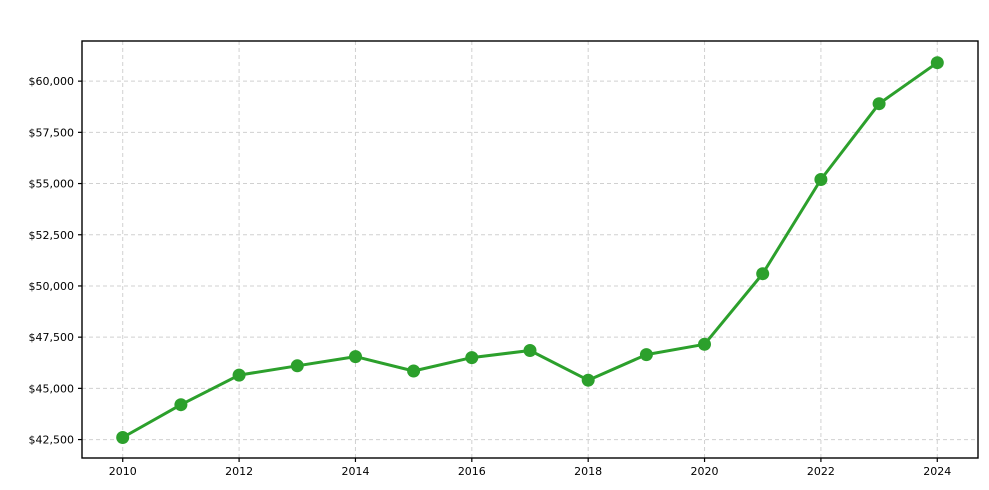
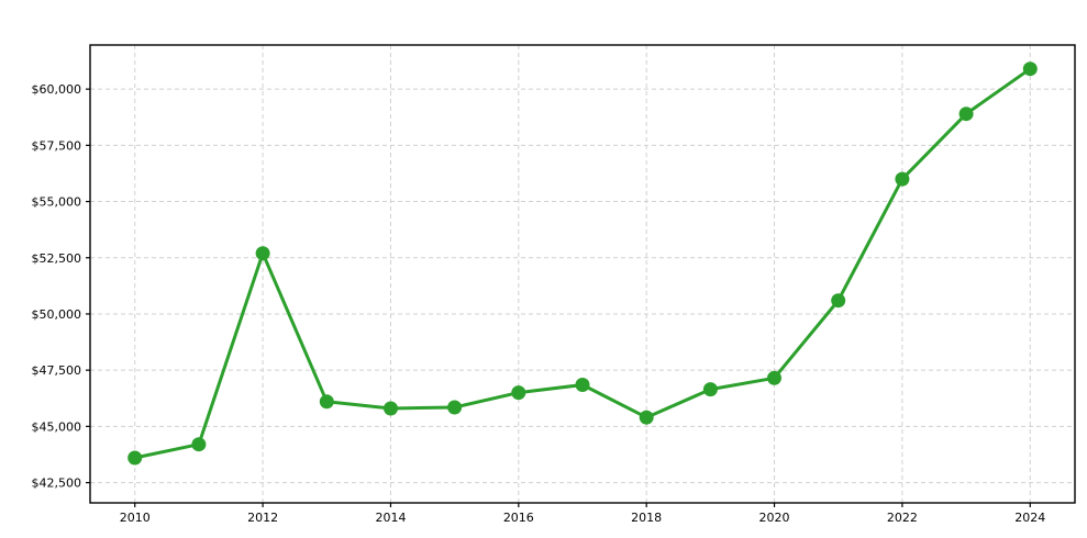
2010: $42600 -> $43600
2012: $45600 -> $52700
2014: $46600 -> $45800
2022: $55200 -> $56000
